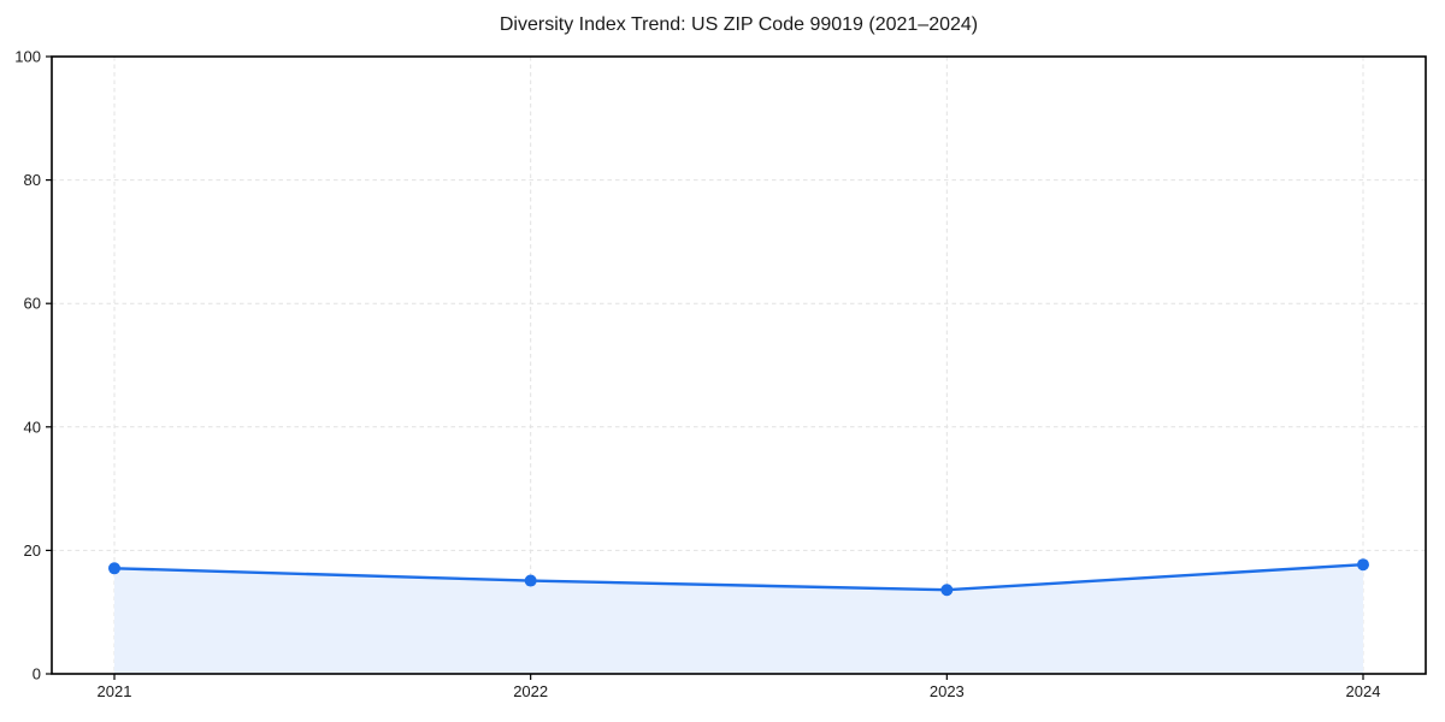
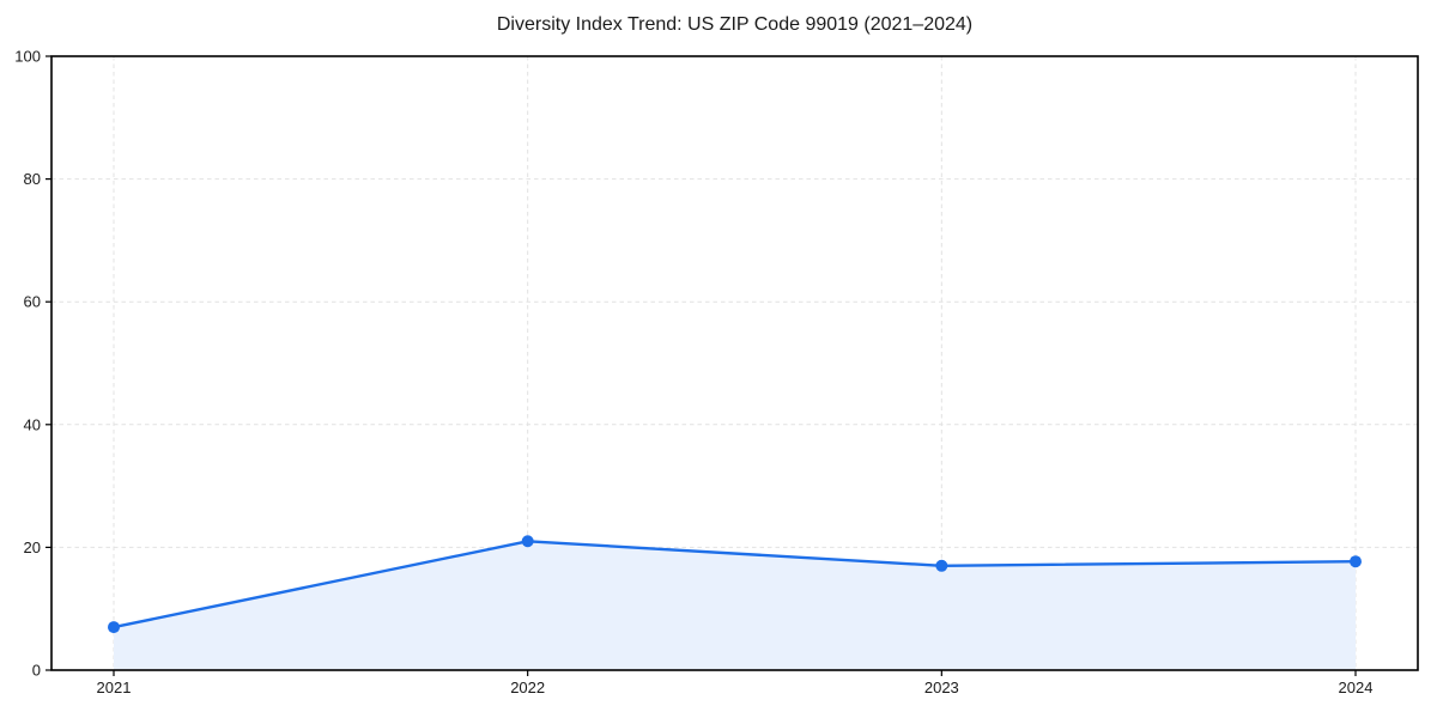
2021: 17 -> 7
2022: 15 -> 21
2023: 14 -> 17
